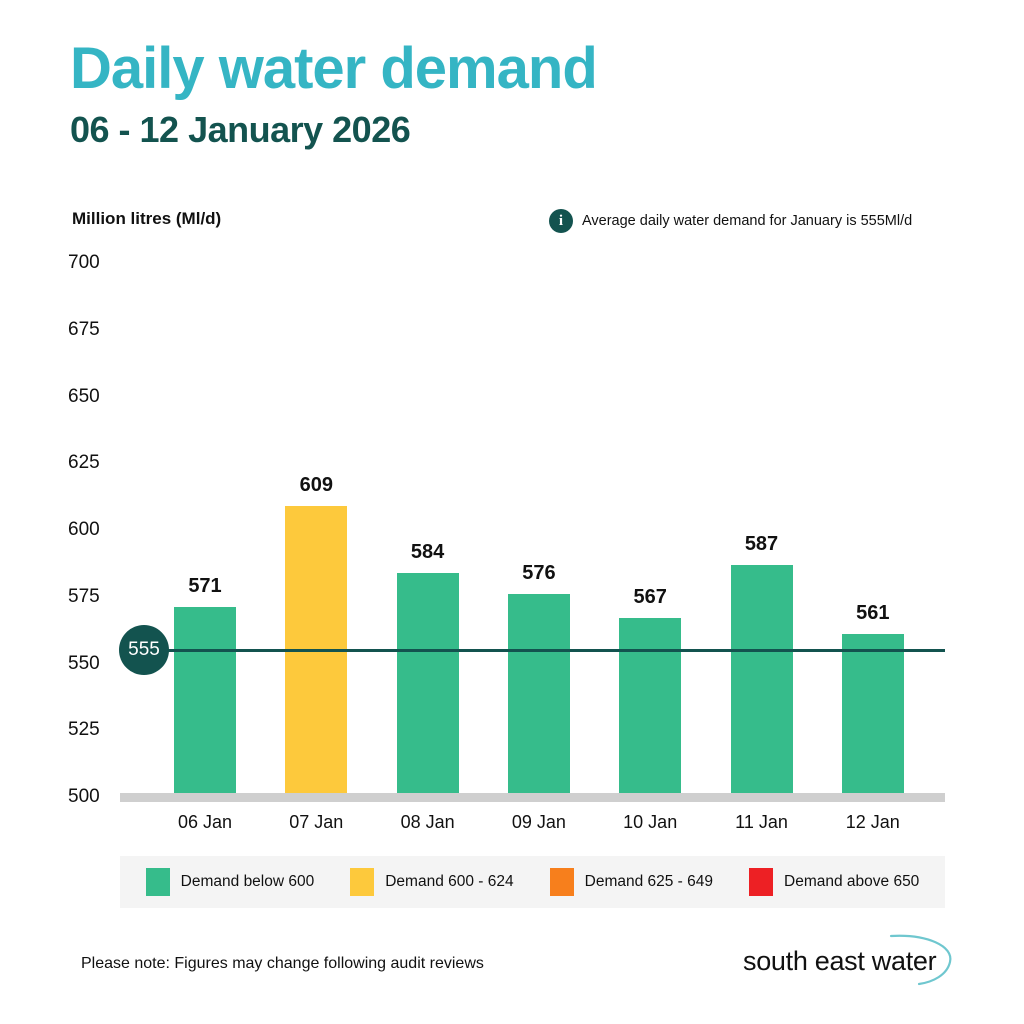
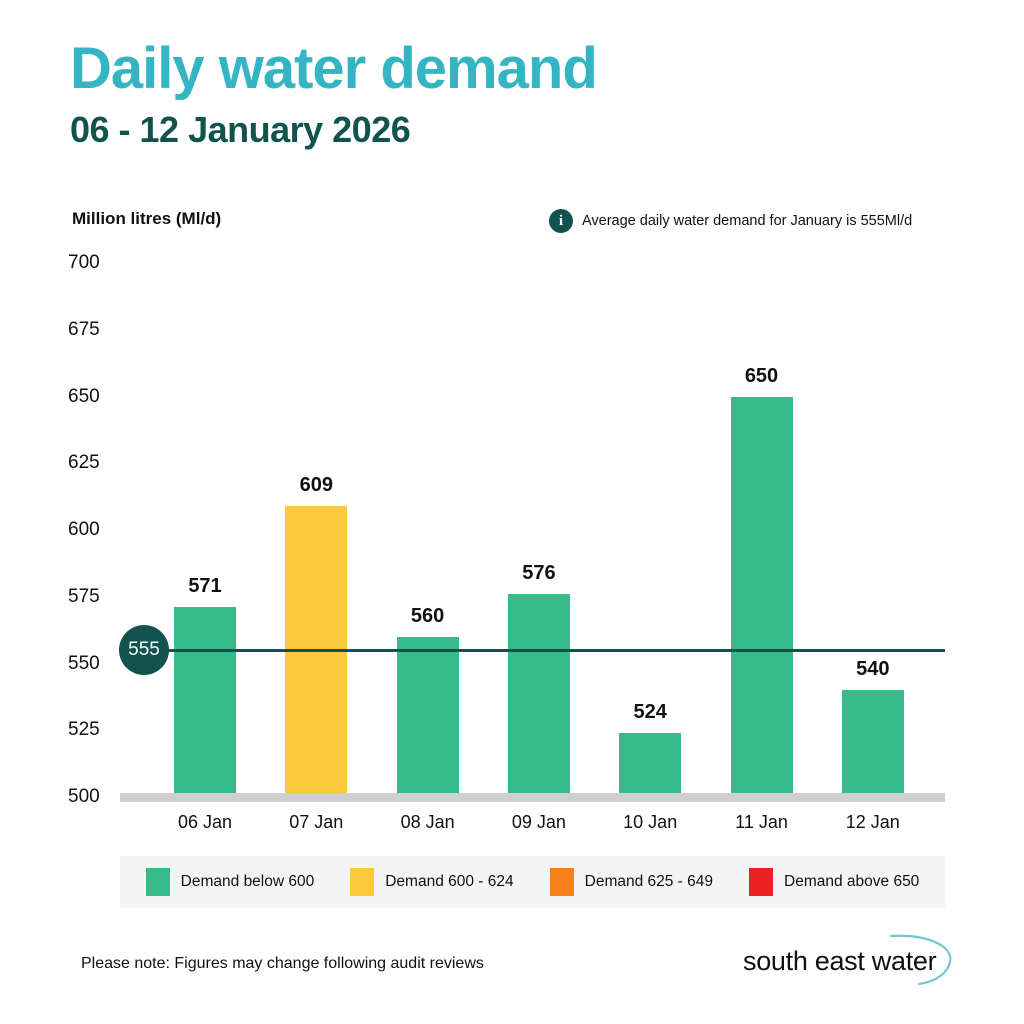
08 Jan: 584 -> 560
10 Jan: 567 -> 524
11 Jan: 587 -> 650
12 Jan: 561 -> 540
